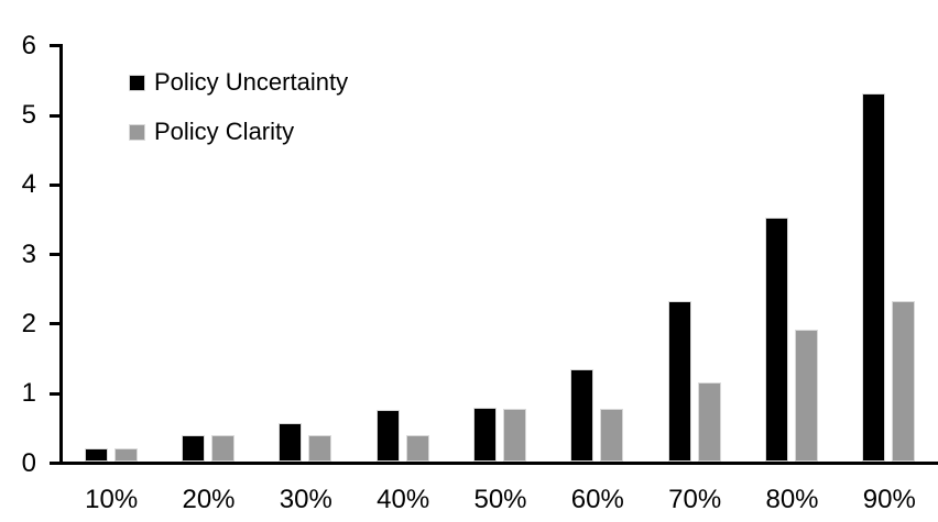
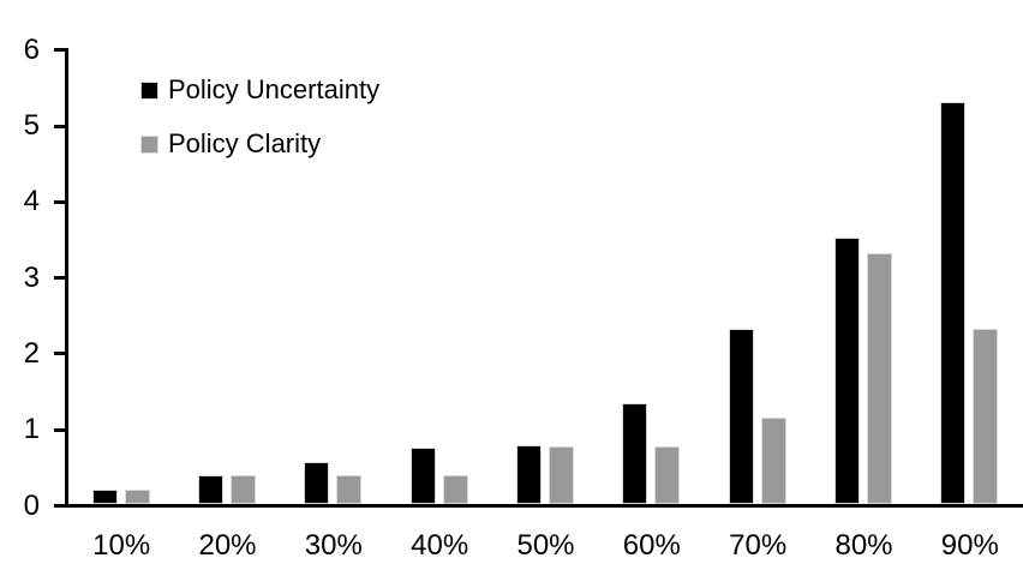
Policy Clarity/80%: 1.9 -> 3.3
